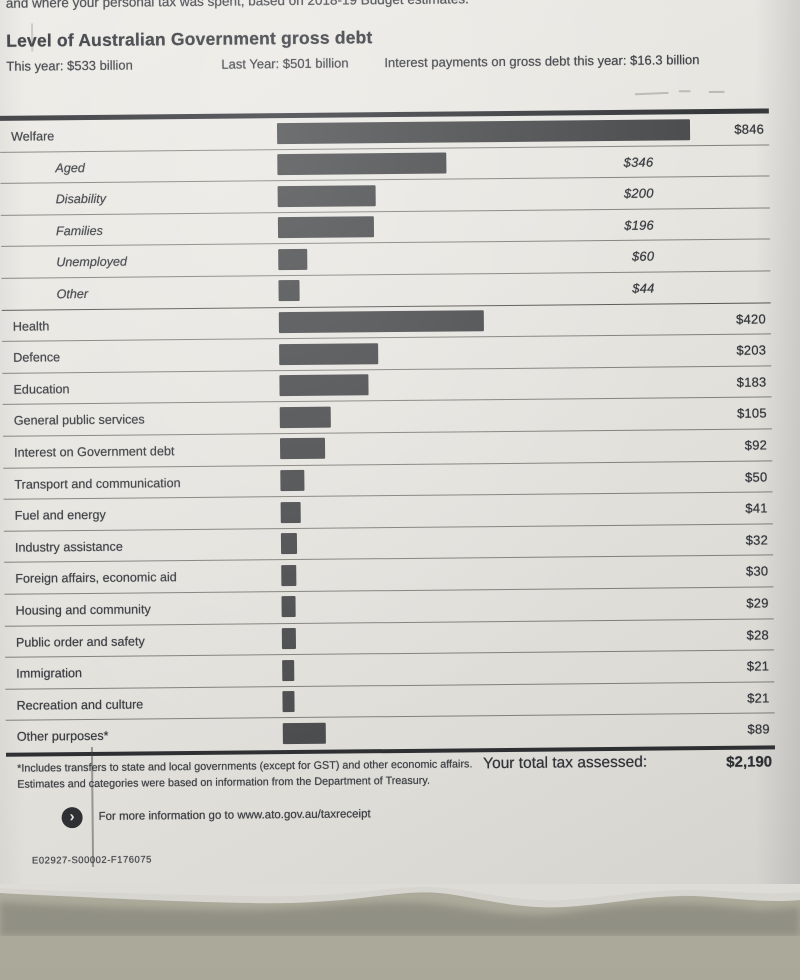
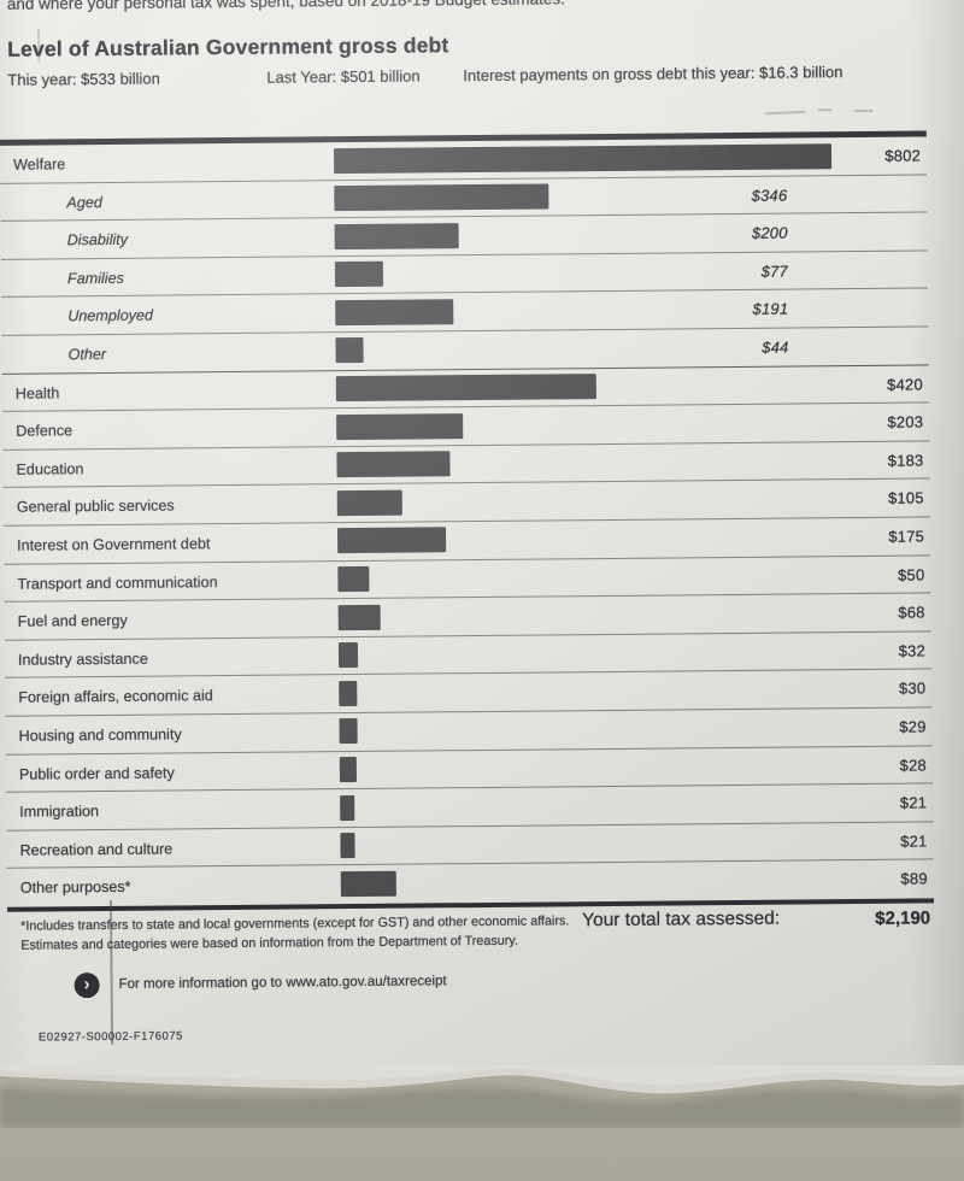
Welfare: $846 -> $802
Families: $196 -> $77
Unemployed: $60 -> $191
Interest on Government debt: $92 -> $175
Fuel and energy: $41 -> $68
